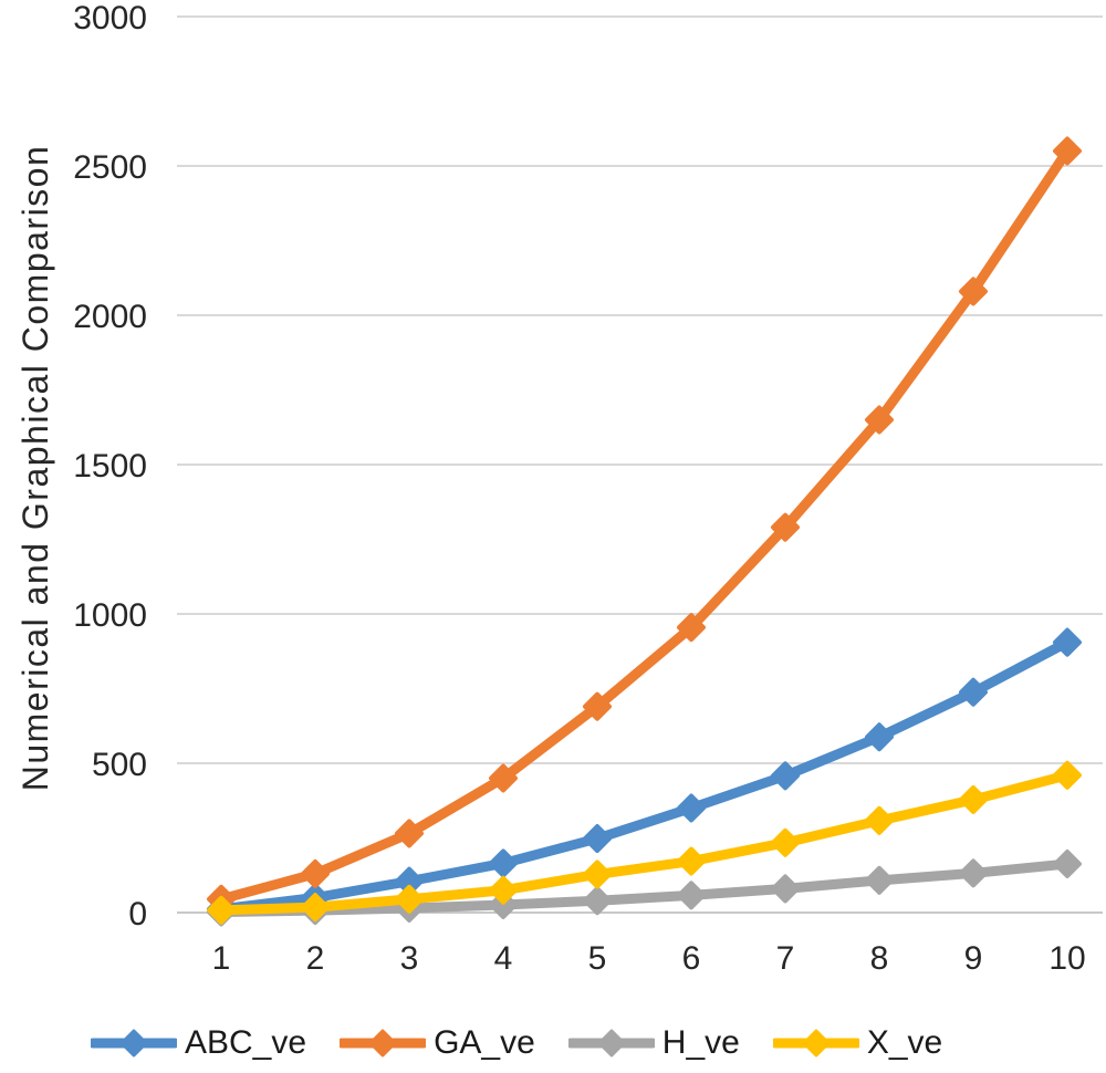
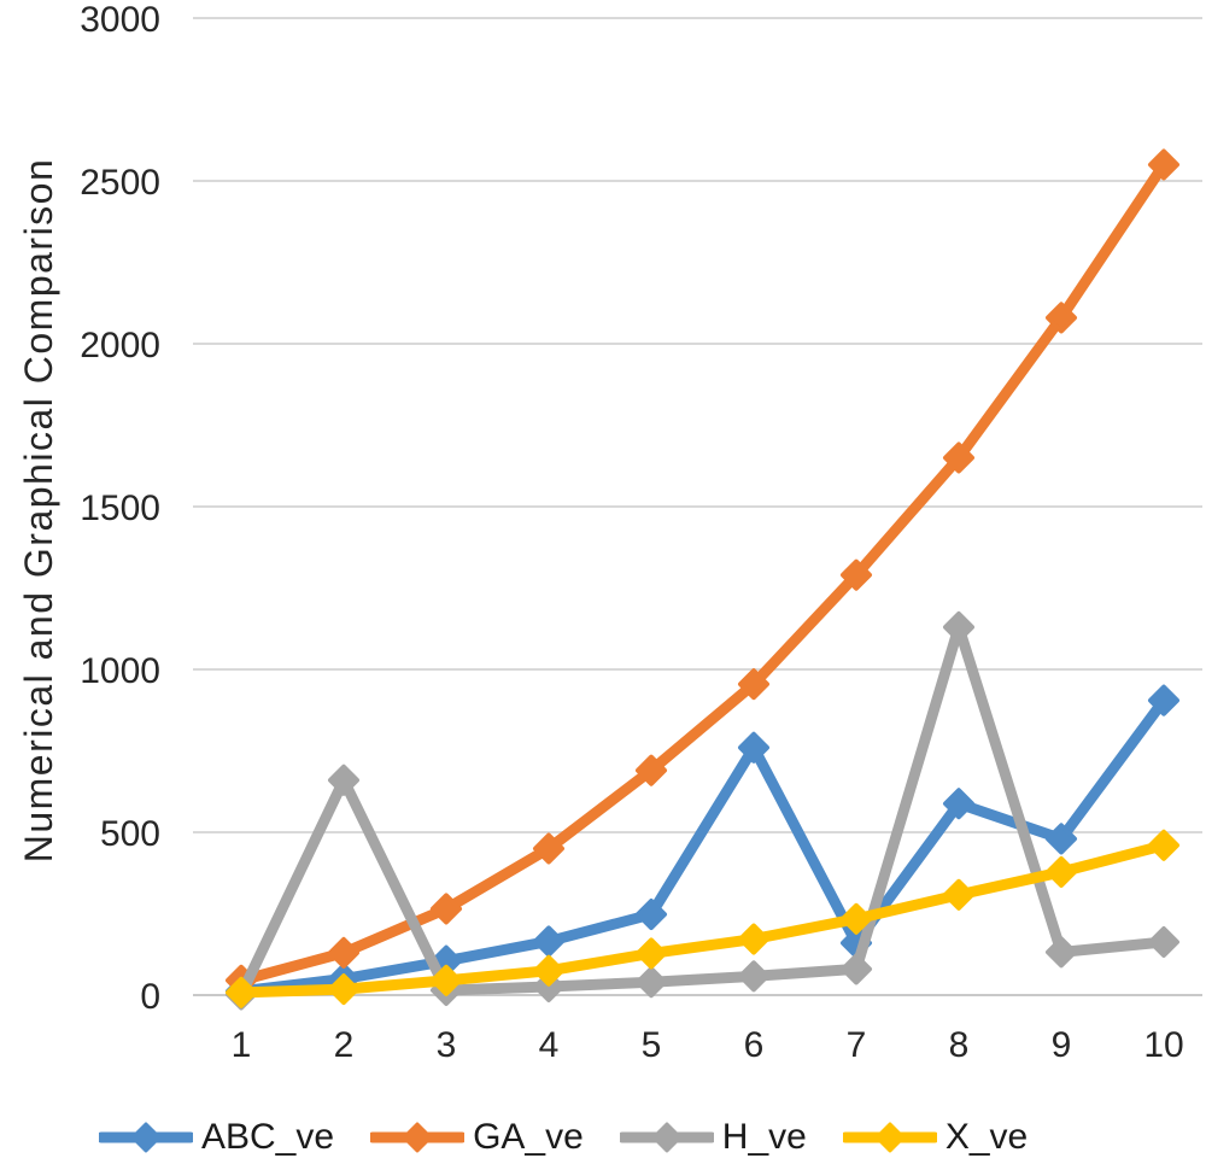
H_ve/2: 10 -> 660
ABC_ve/6: 350 -> 760
ABC_ve/7: 460 -> 160
H_ve/8: 110 -> 1130
ABC_ve/9: 740 -> 480
